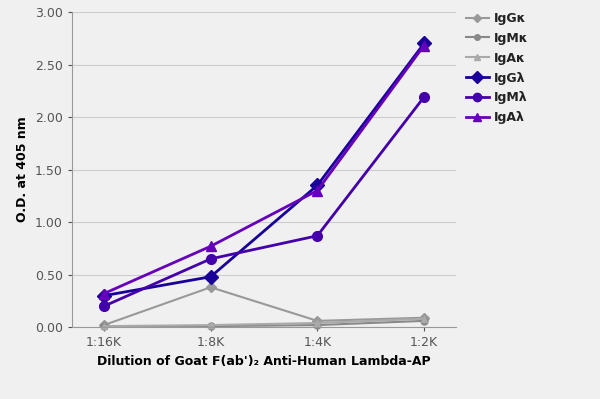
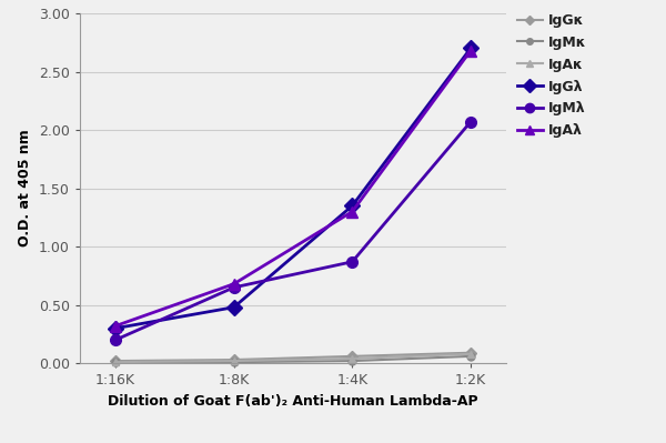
IgGκ/1:8K: 0.38 -> 0.03
IgAλ/1:8K: 0.77 -> 0.68
IgMλ/1:2K: 2.19 -> 2.07
